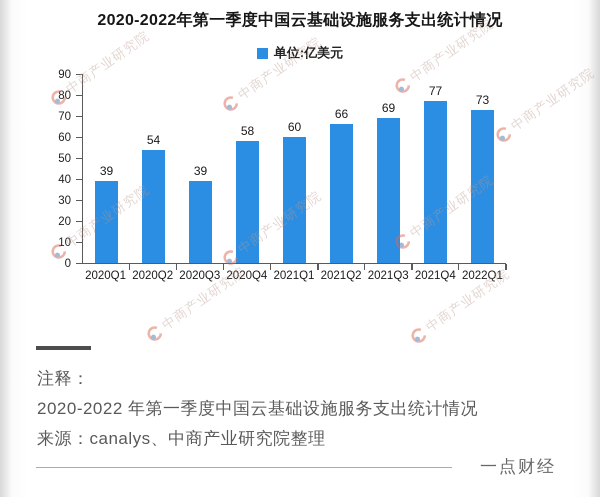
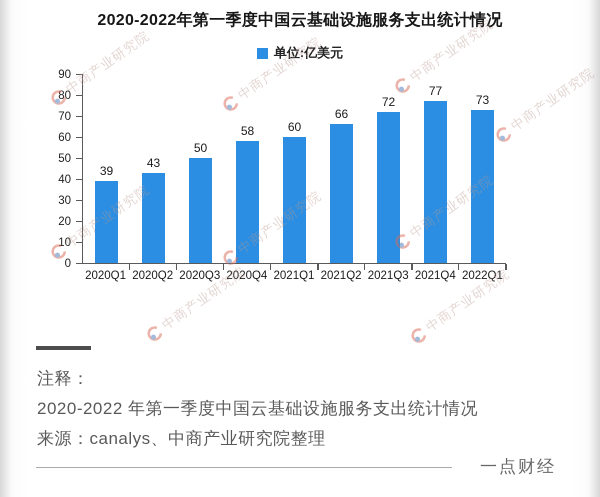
2020Q2: 54 -> 43
2020Q3: 39 -> 50
2021Q3: 69 -> 72
